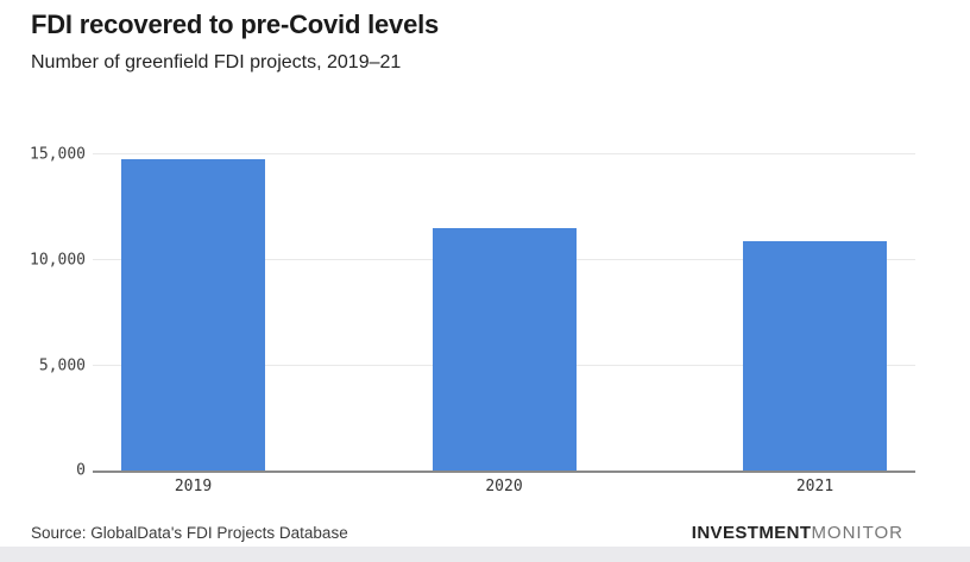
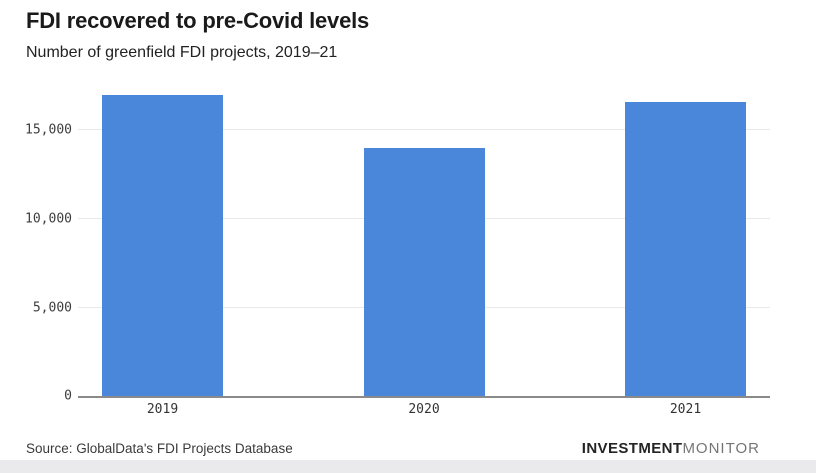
2019: 14800 -> 17000
2020: 11500 -> 14000
2021: 10900 -> 16600
